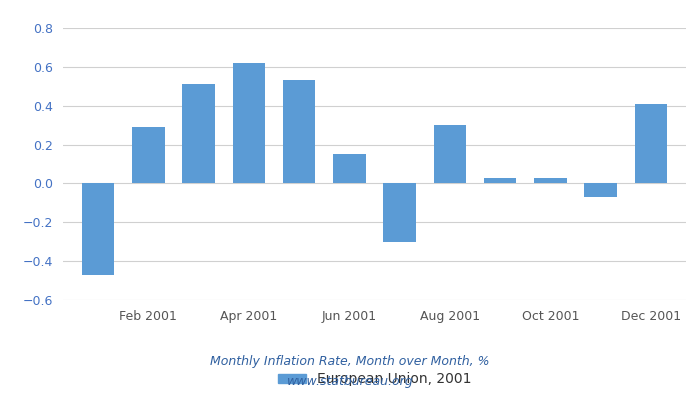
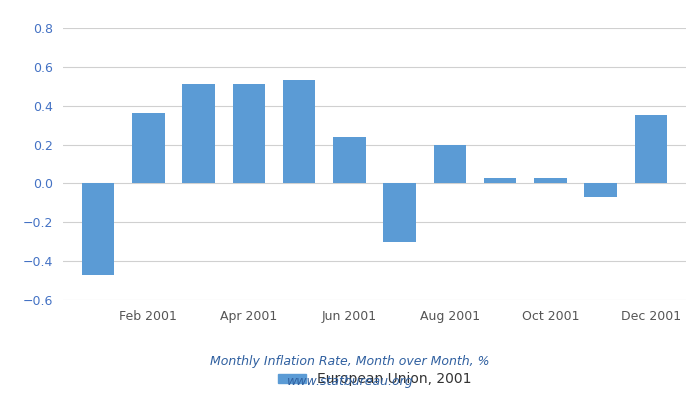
Feb 2001: 0.29 -> 0.36
Apr 2001: 0.62 -> 0.51
Jun 2001: 0.15 -> 0.24
Aug 2001: 0.30 -> 0.20
Dec 2001: 0.41 -> 0.35
